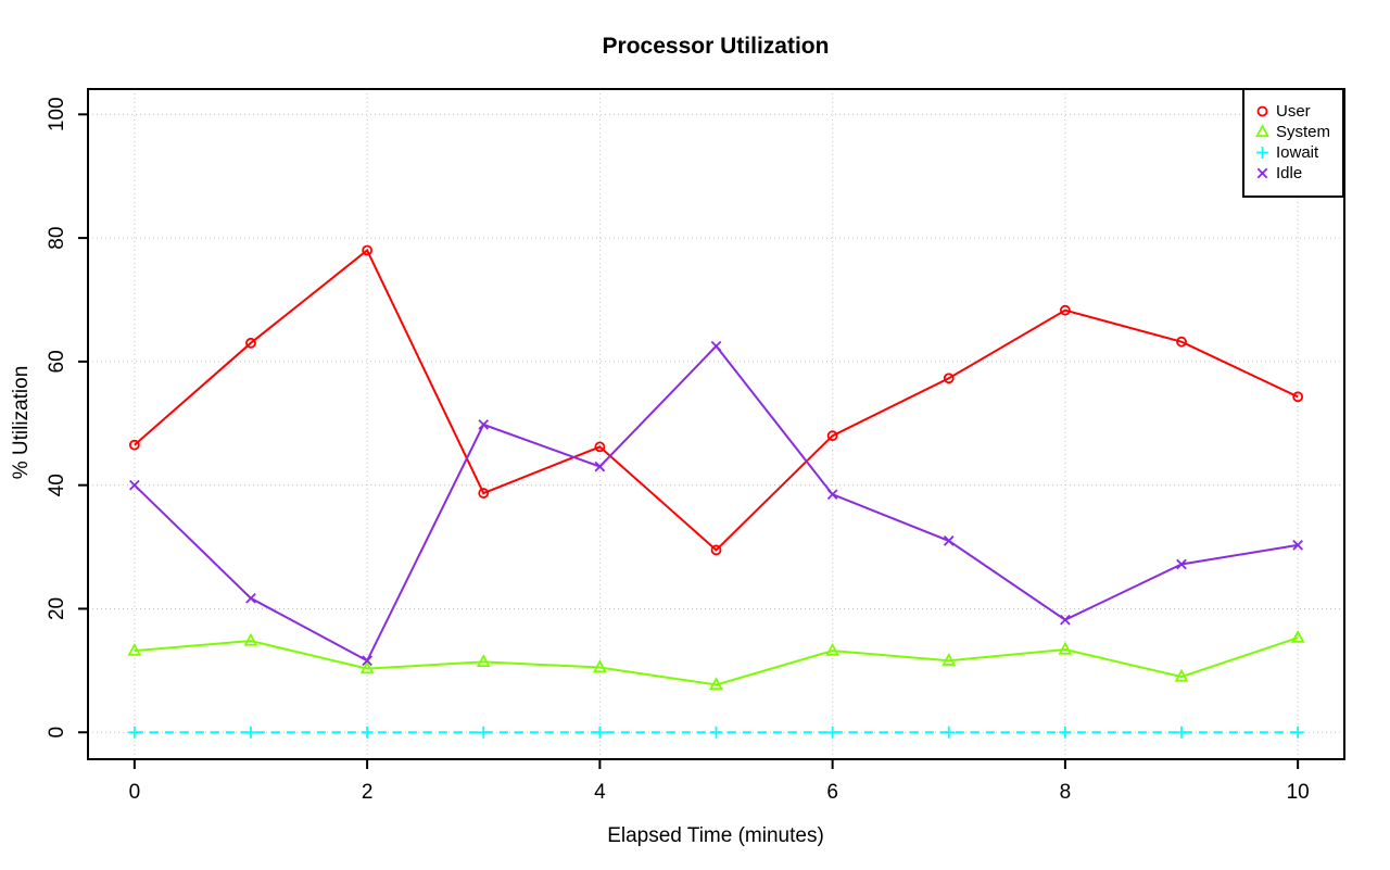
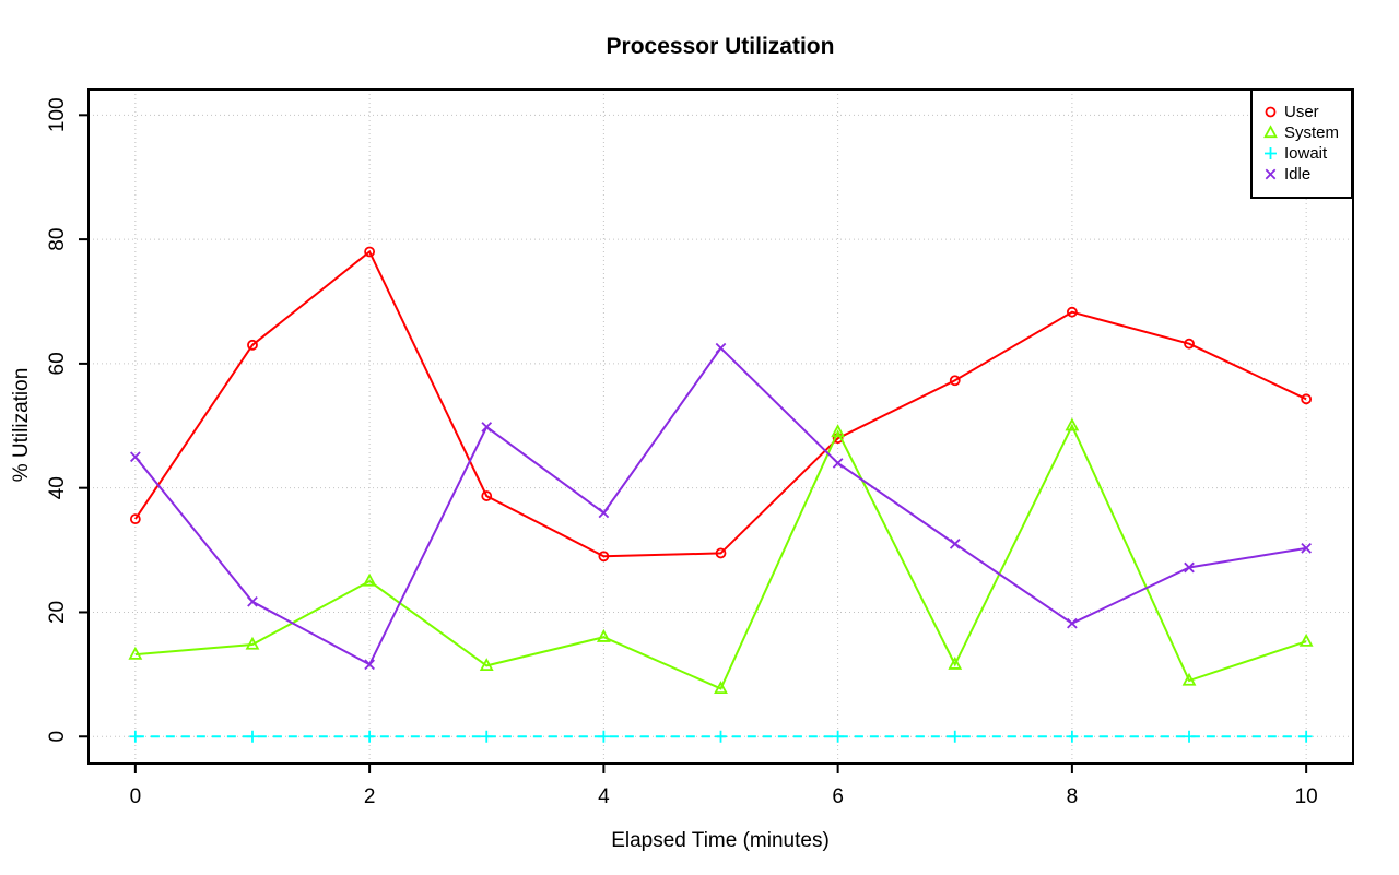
User/0: 46 -> 35
Idle/0: 40 -> 45
System/2: 10 -> 25
User/4: 46 -> 29
System/4: 10 -> 16
Idle/4: 43 -> 36
System/6: 13 -> 49
Idle/6: 38 -> 44
System/8: 13 -> 50
